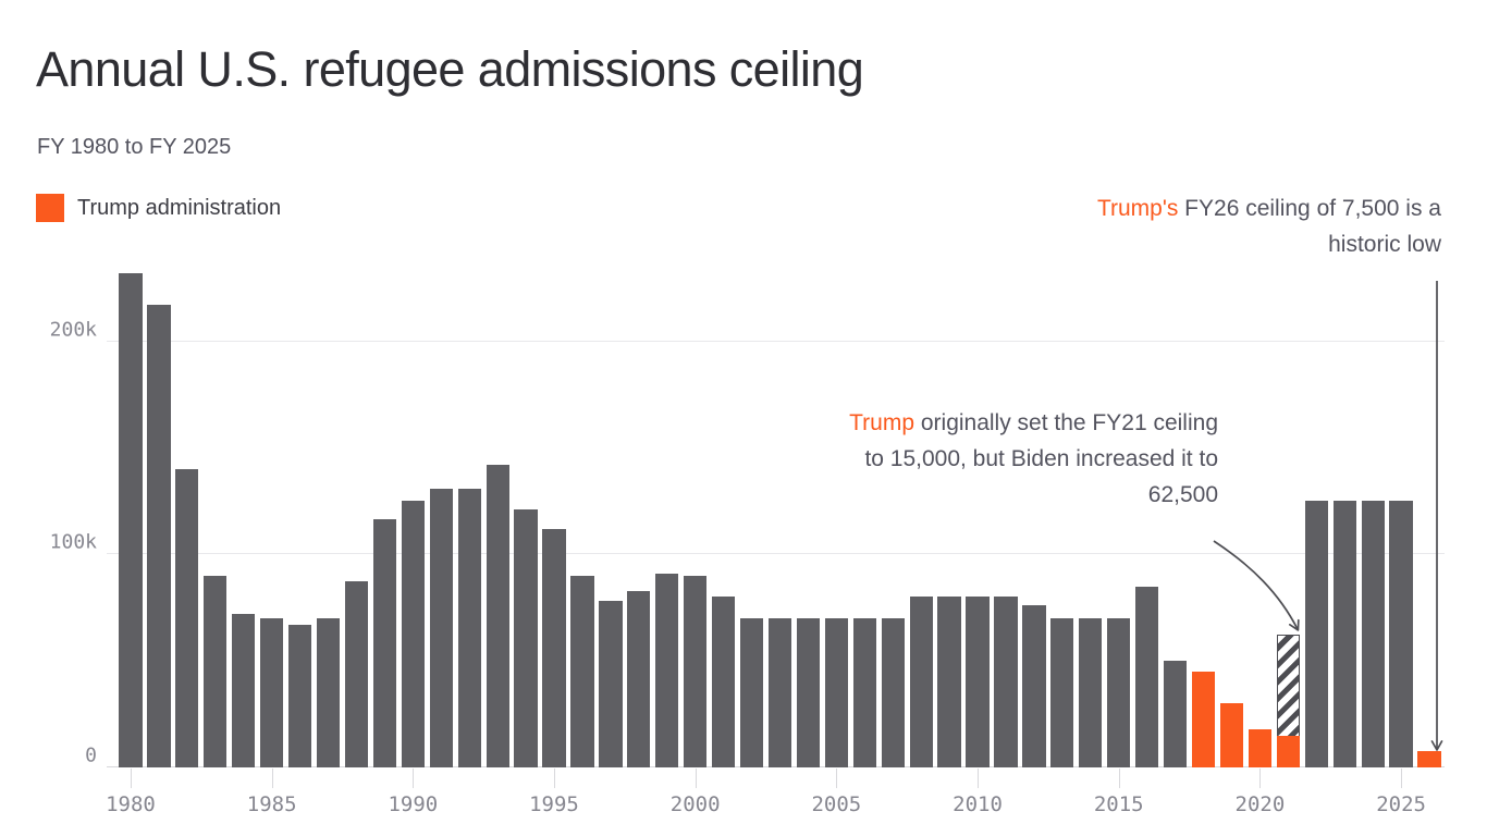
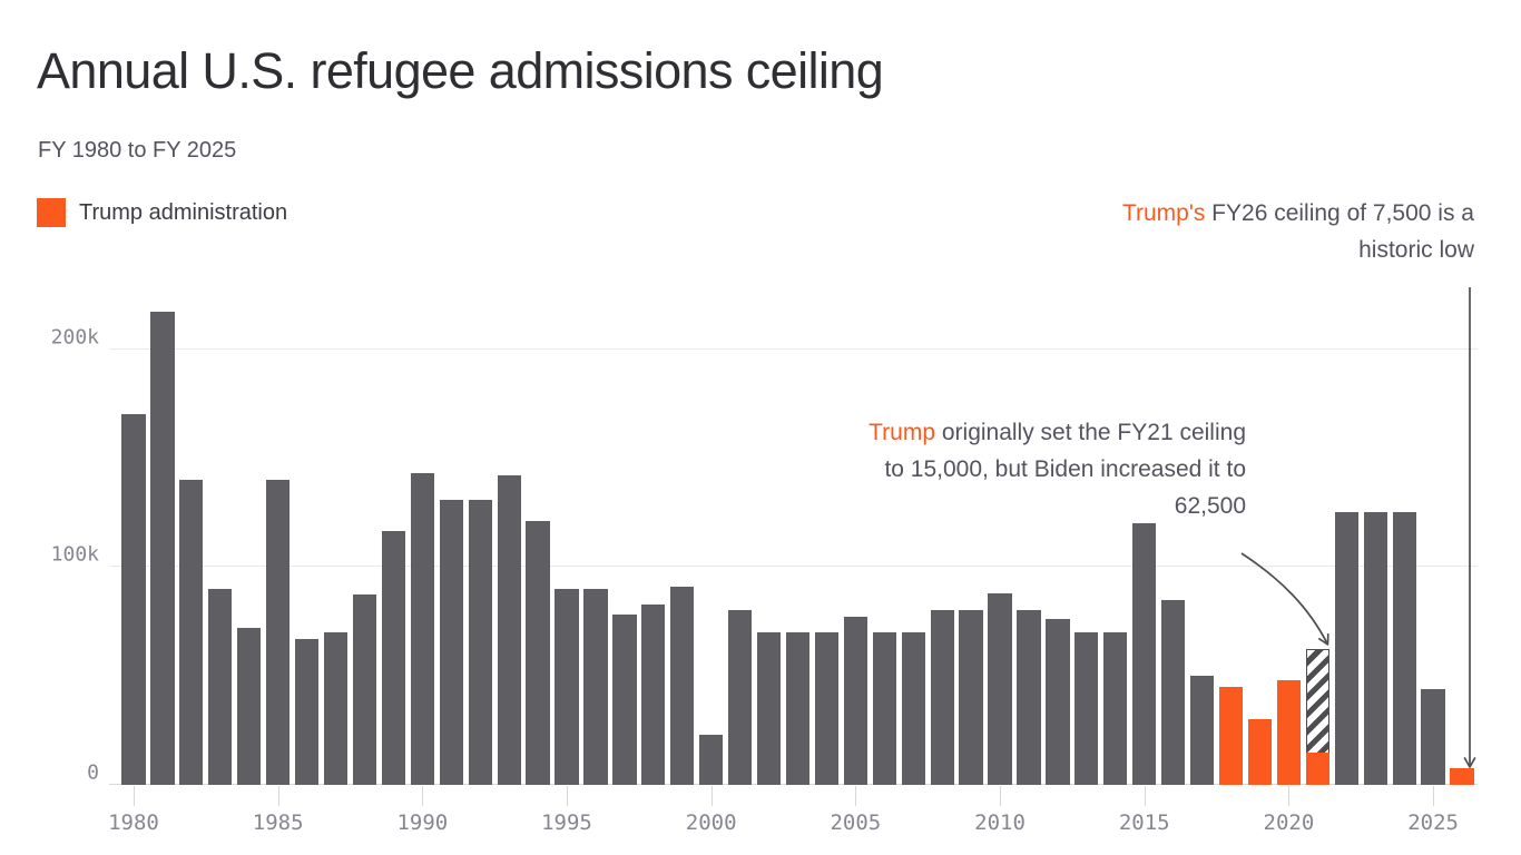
1980: 232k -> 170k
1985: 70k -> 140k
1990: 125k -> 143k
1995: 112k -> 90k
2000: 90k -> 23k
2005: 70k -> 77k
2010: 80k -> 88k
2015: 70k -> 120k
2020: 18k -> 48k
2025: 125k -> 44k
